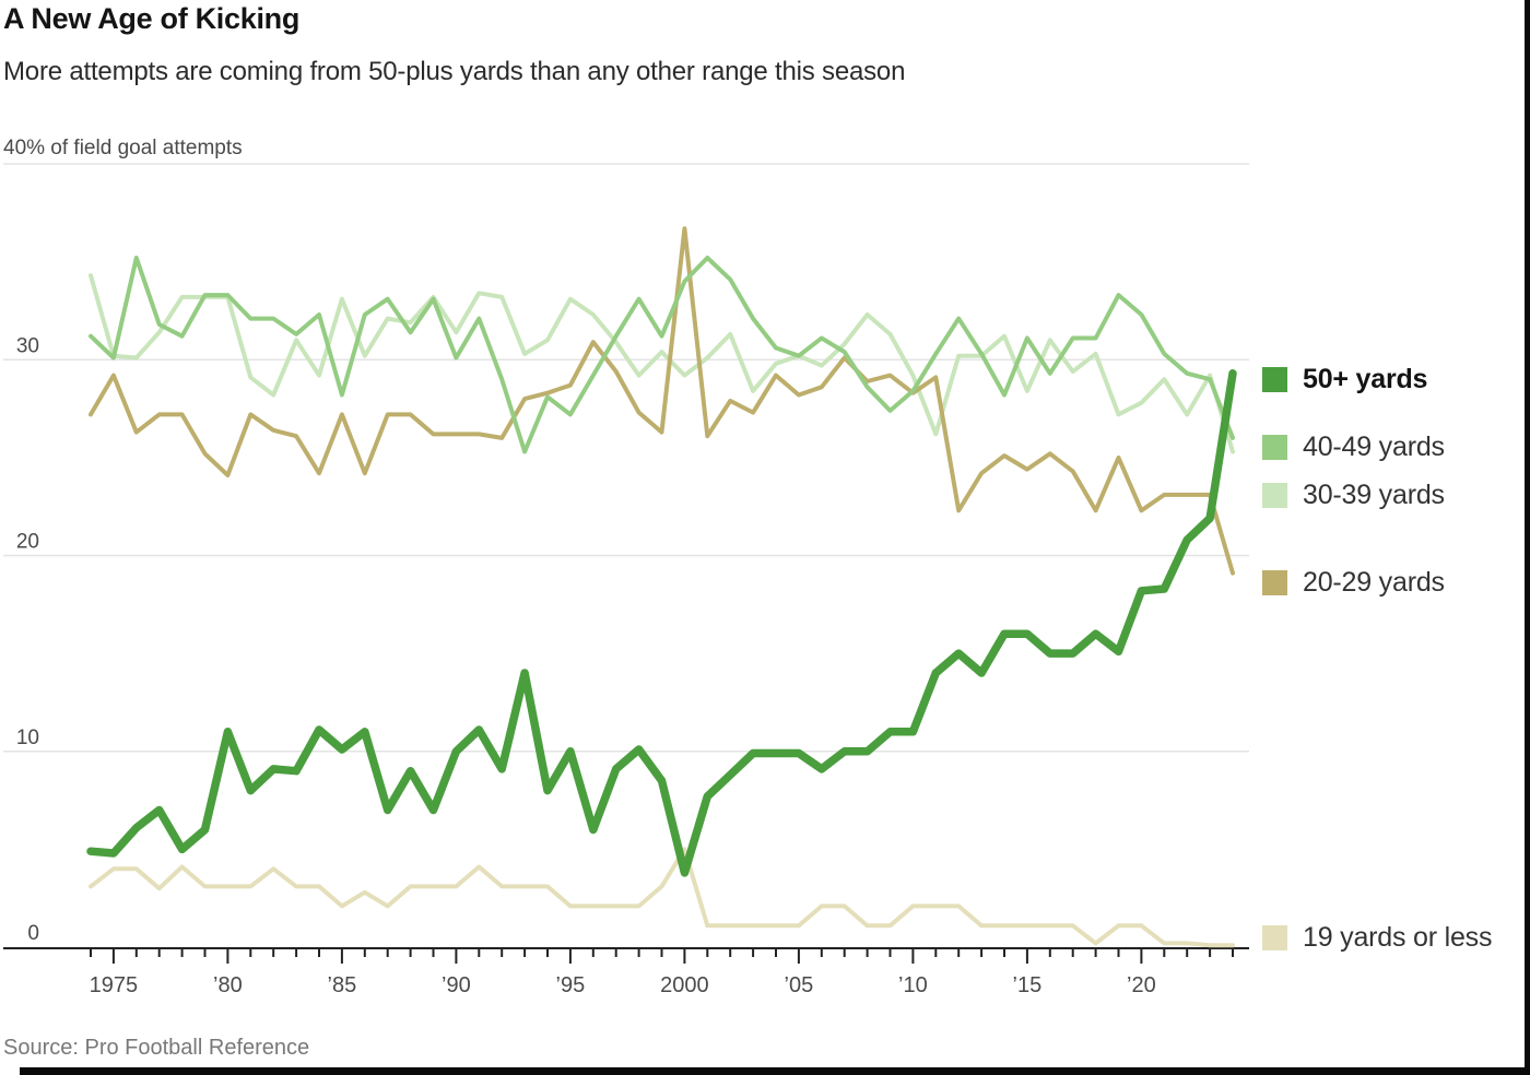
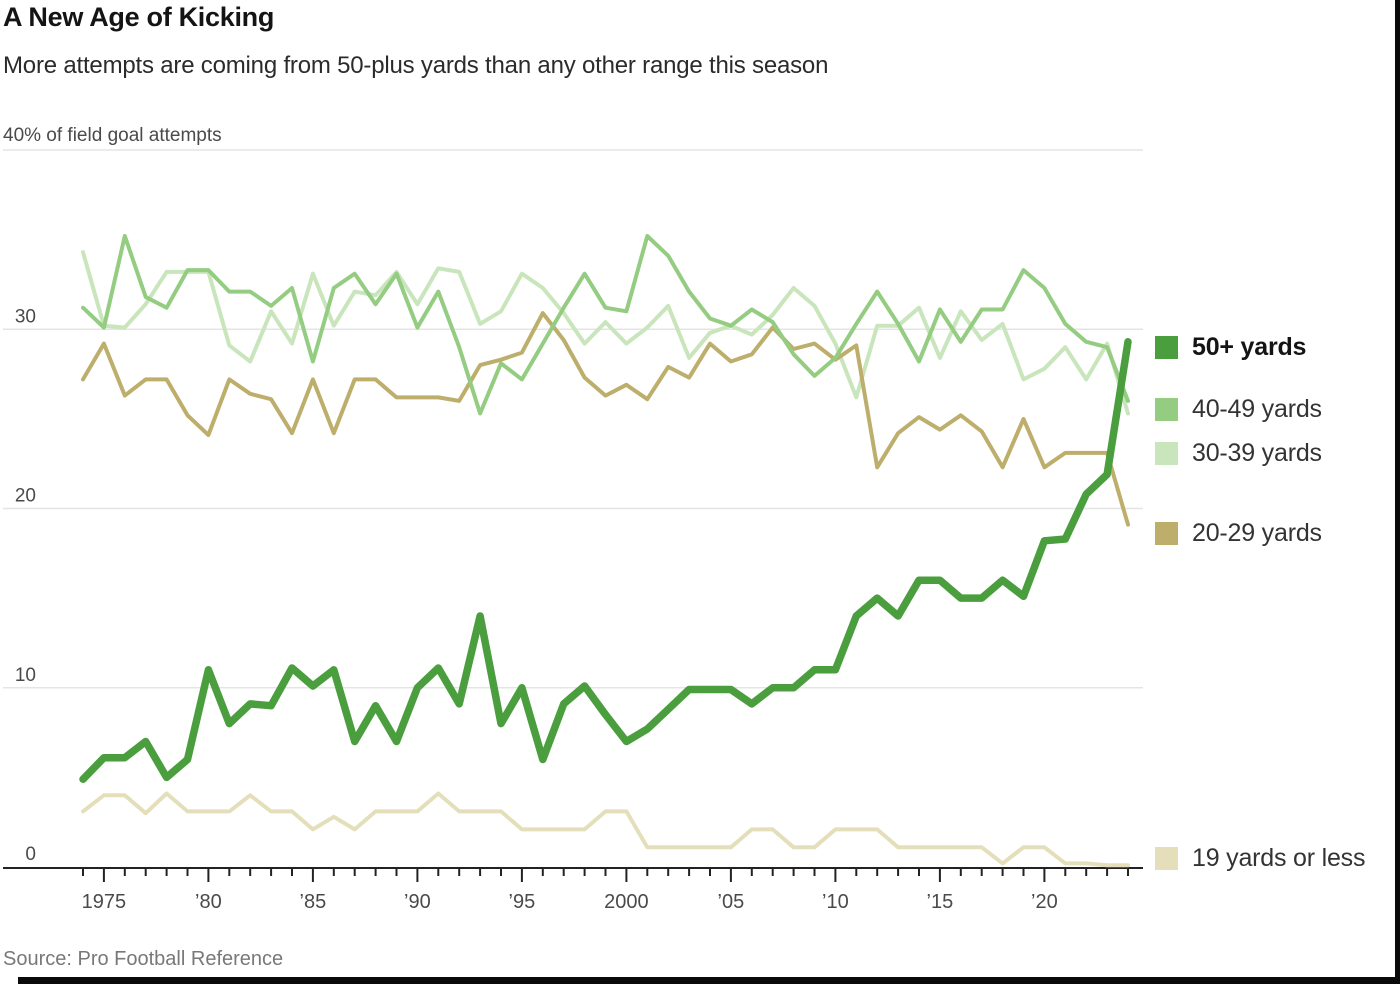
50+ yards/1975: 4.8 -> 6.1
50+ yards/2000: 3.8 -> 7.0
40-49 yards/2000: 34.0 -> 31.0
20-29 yards/2000: 36.7 -> 26.9
19 yards or less/2000: 5.0 -> 3.1
